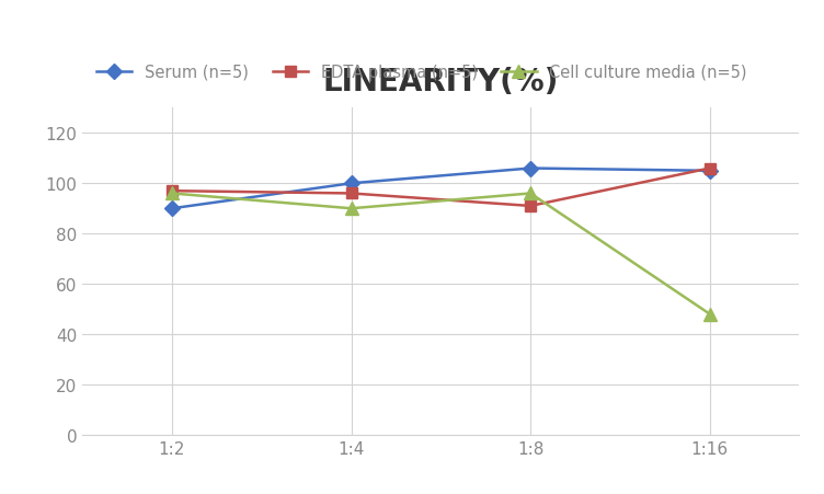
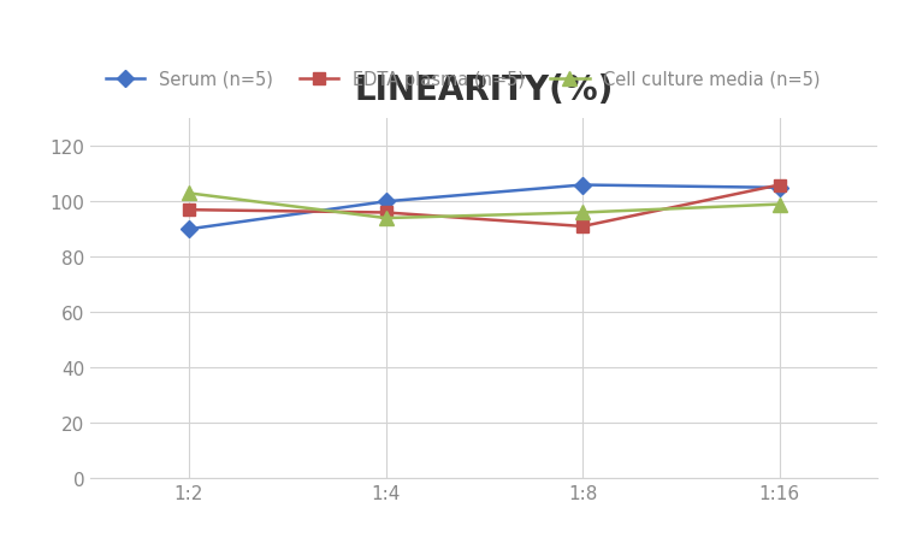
Cell culture media (n=5)/1:2: 96 -> 103
Cell culture media (n=5)/1:4: 90 -> 94
Cell culture media (n=5)/1:16: 48 -> 99
